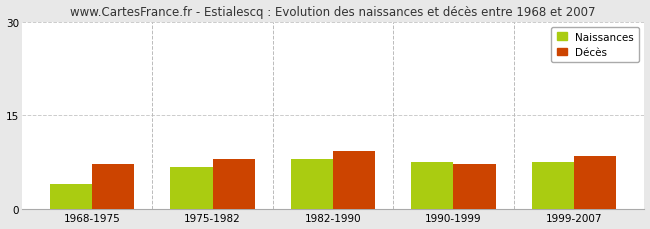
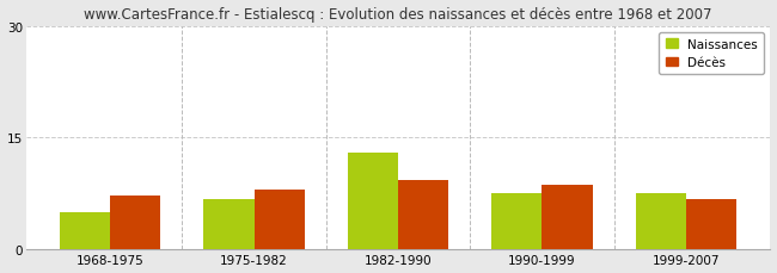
Naissances/1968-1975: 4.0 -> 5.0
Naissances/1982-1990: 8.0 -> 13.0
Décès/1990-1999: 7.2 -> 8.6
Décès/1999-2007: 8.5 -> 6.8
